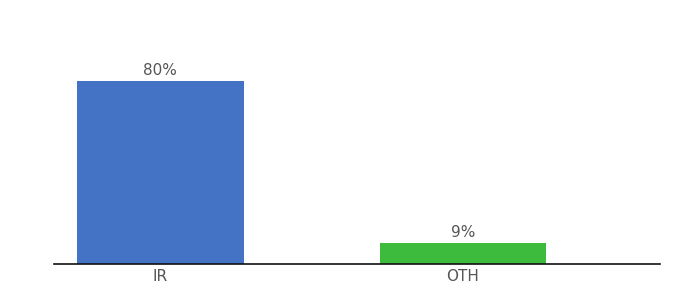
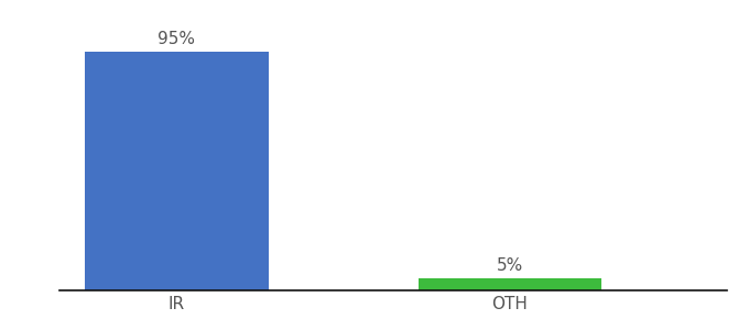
IR: 80% -> 95%
OTH: 9% -> 5%
